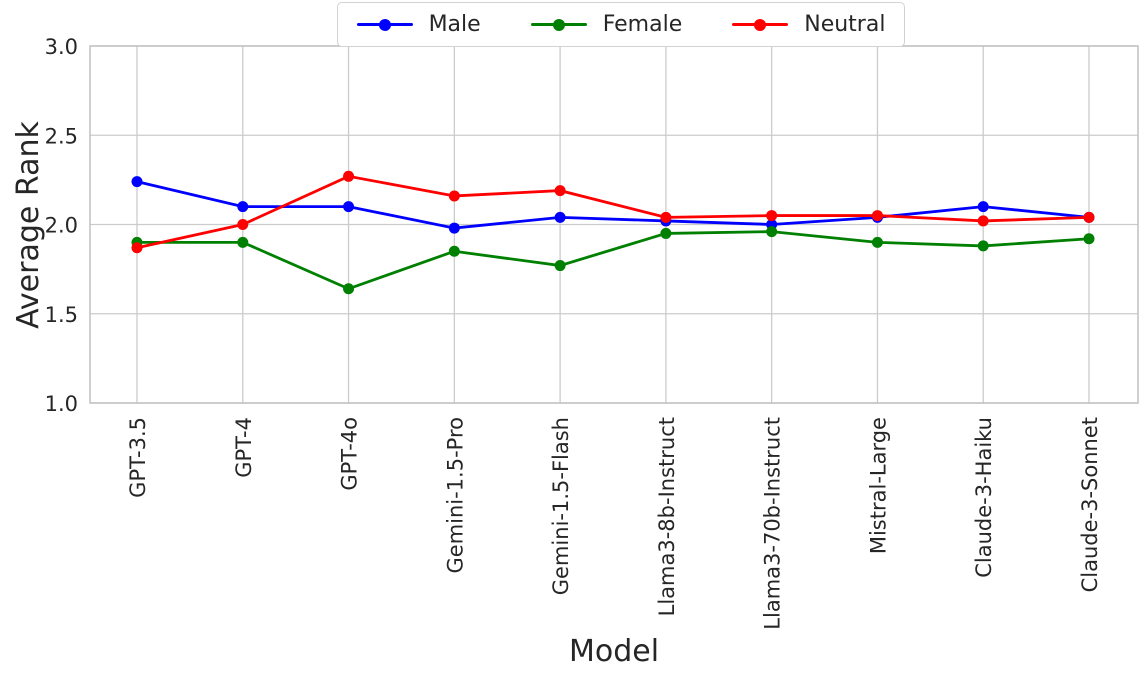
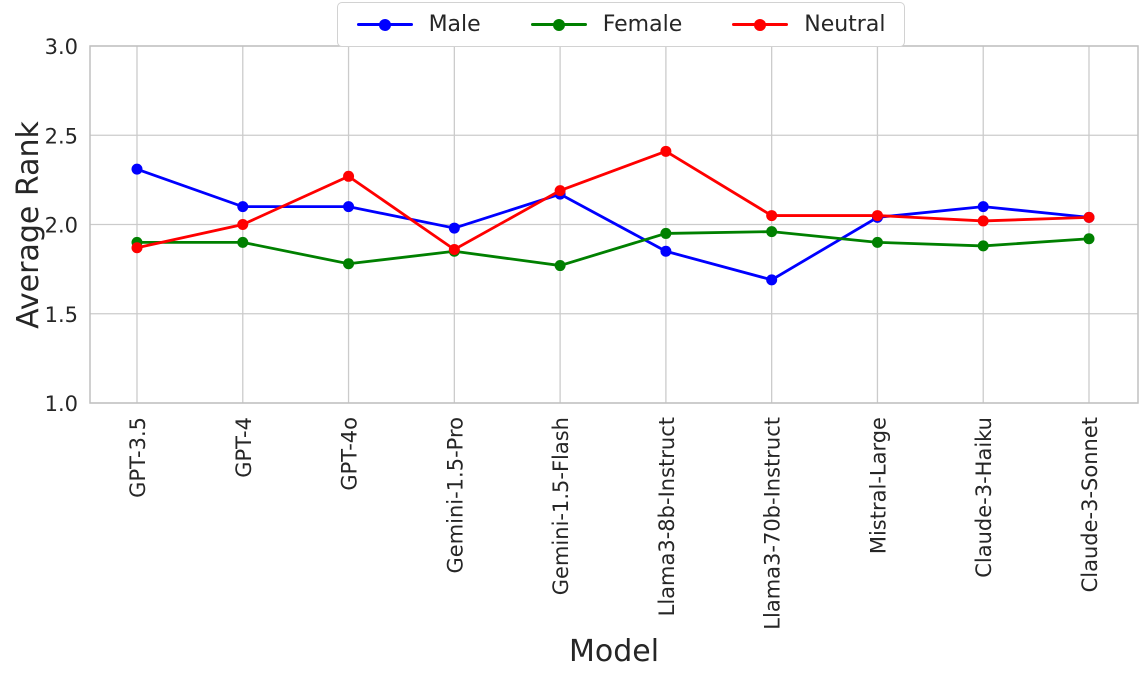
Male/GPT-3.5: 2.24 -> 2.31
Female/GPT-4o: 1.64 -> 1.78
Neutral/Gemini-1.5-Pro: 2.16 -> 1.86
Male/Gemini-1.5-Flash: 2.04 -> 2.17
Male/Llama3-8b-Instruct: 2.02 -> 1.85
Neutral/Llama3-8b-Instruct: 2.04 -> 2.41
Male/Llama3-70b-Instruct: 2.00 -> 1.69
